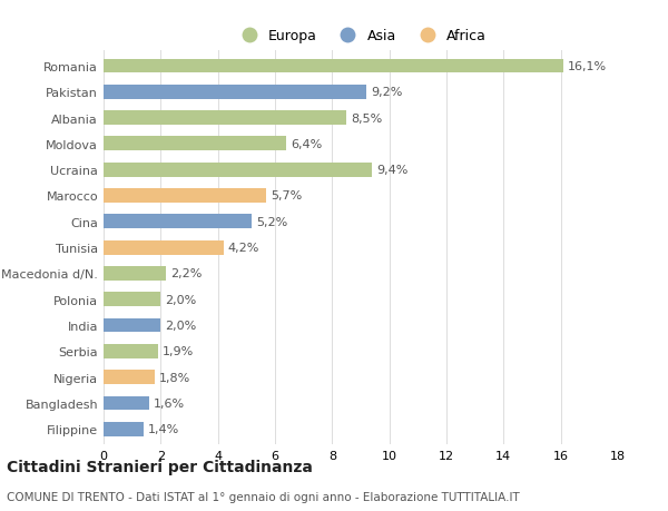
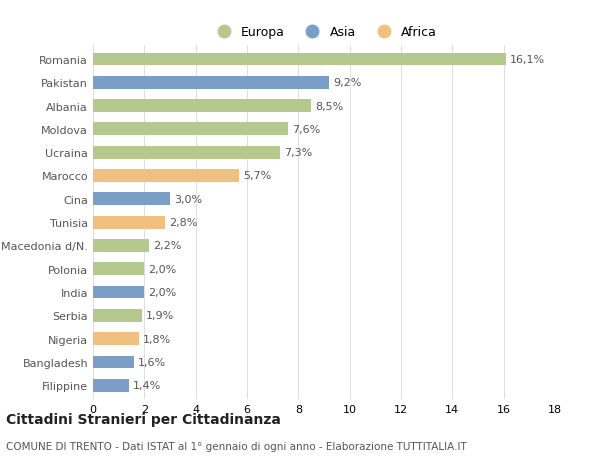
Moldova: 6,4% -> 7,6%
Ucraina: 9,4% -> 7,3%
Cina: 5,2% -> 3,0%
Tunisia: 4,2% -> 2,8%
